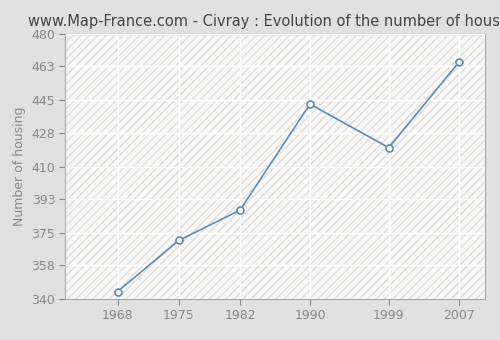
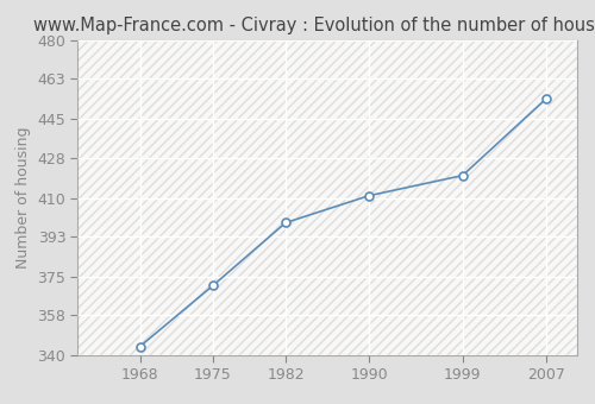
1982: 387 -> 399
1990: 443 -> 411
2007: 465 -> 454
